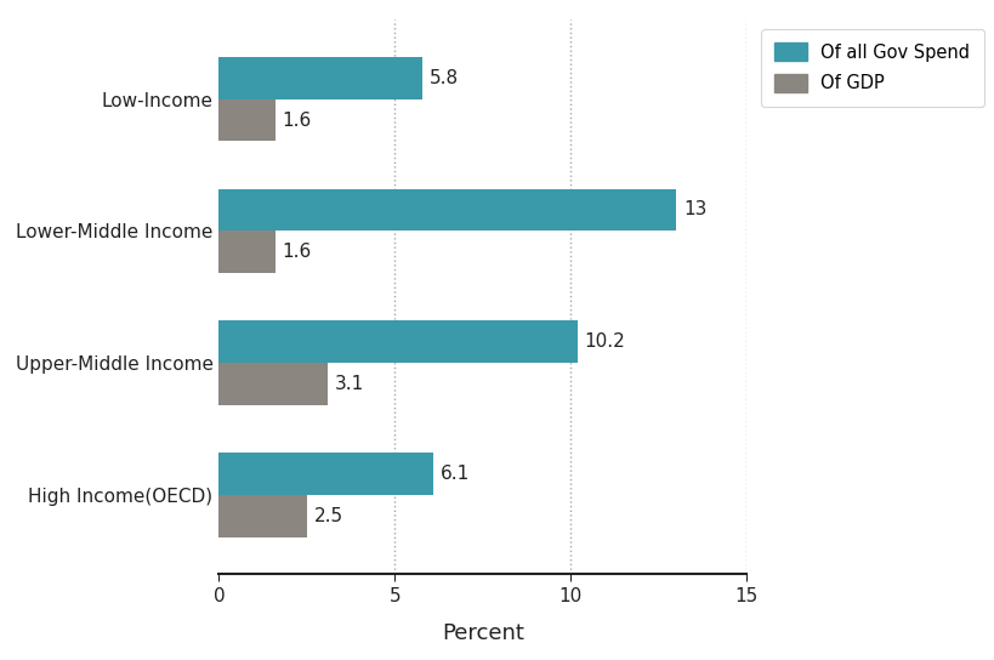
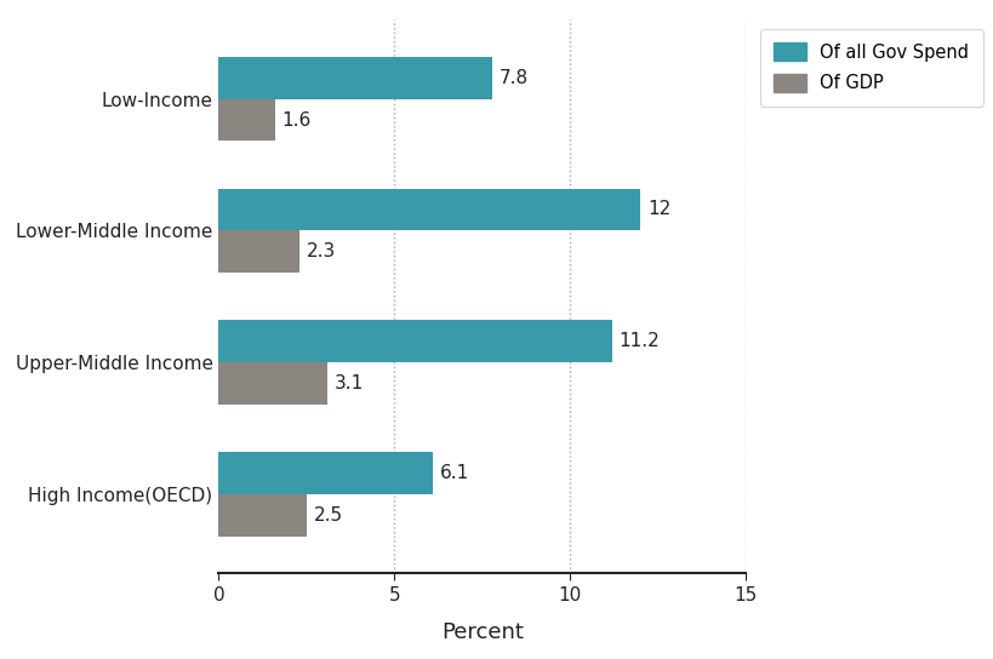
Of all Gov Spend/Low-Income: 5.8 -> 7.8
Of all Gov Spend/Lower-Middle Income: 13 -> 12
Of GDP/Lower-Middle Income: 1.6 -> 2.3
Of all Gov Spend/Upper-Middle Income: 10.2 -> 11.2
